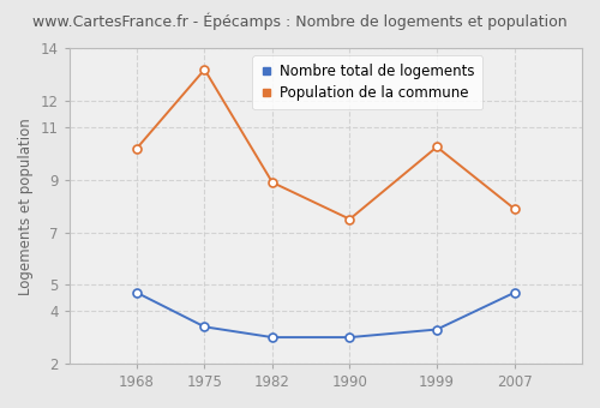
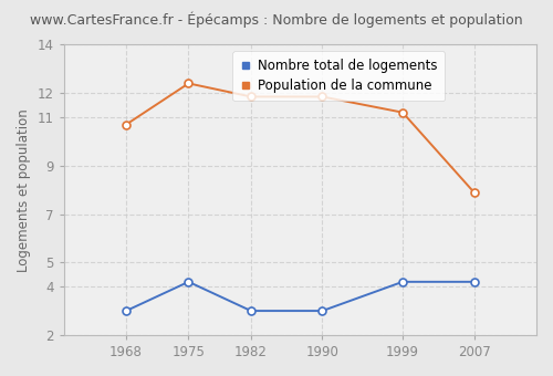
Nombre total de logements/1968: 4.7 -> 3.0
Population de la commune/1968: 10.20 -> 10.70
Nombre total de logements/1975: 3.4 -> 4.2
Population de la commune/1975: 13.20 -> 12.40
Population de la commune/1982: 8.90 -> 11.85
Population de la commune/1990: 7.50 -> 11.85
Nombre total de logements/1999: 3.3 -> 4.2
Population de la commune/1999: 10.25 -> 11.20
Nombre total de logements/2007: 4.7 -> 4.2
